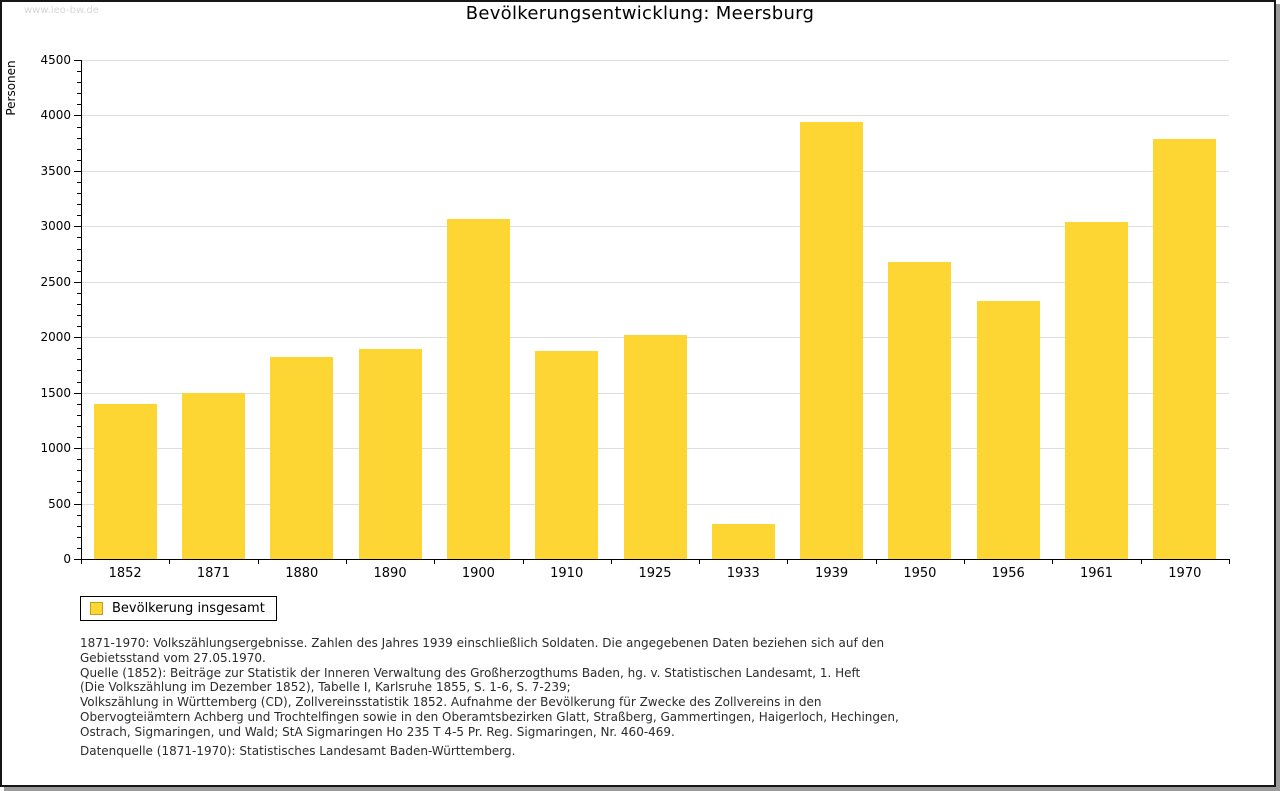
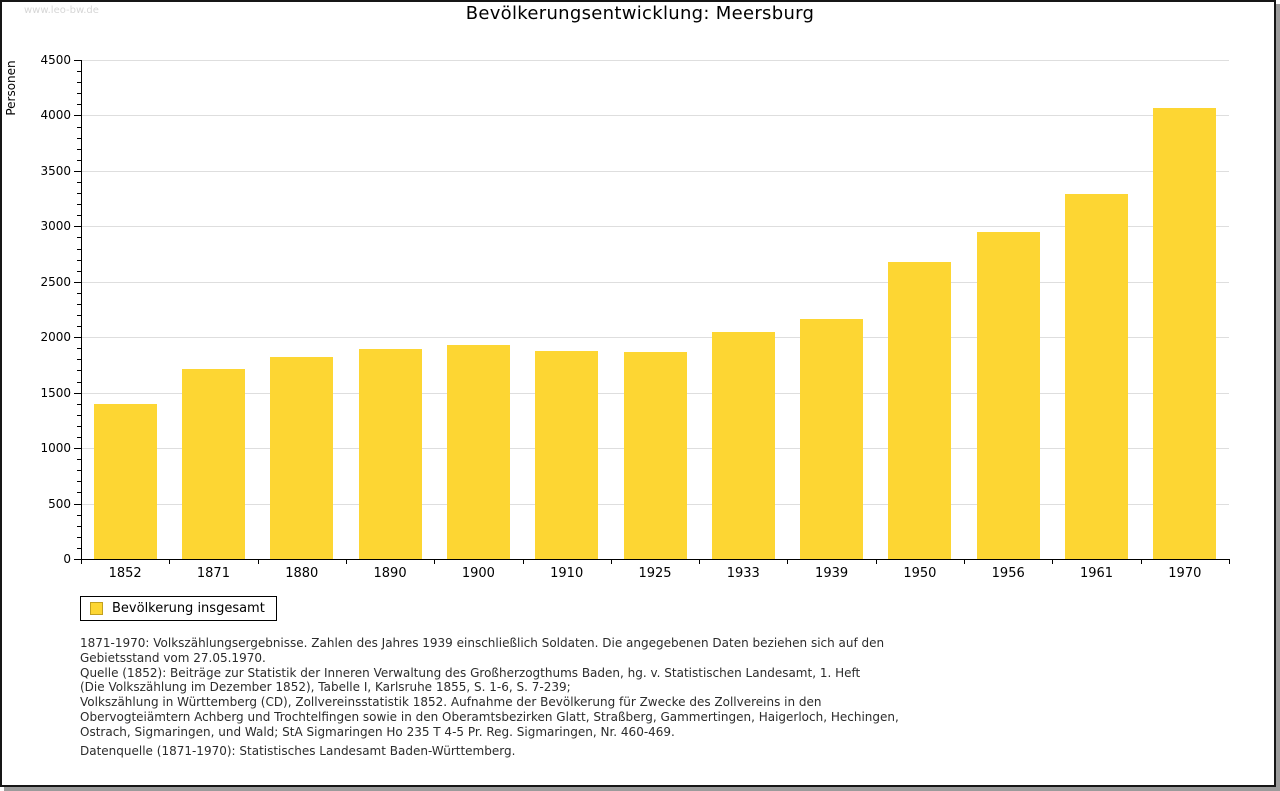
1871: 1500 -> 1720
1900: 3070 -> 1930
1925: 2020 -> 1860
1933: 320 -> 2040
1939: 3940 -> 2160
1956: 2330 -> 2950
1961: 3040 -> 3300
1970: 3790 -> 4070
